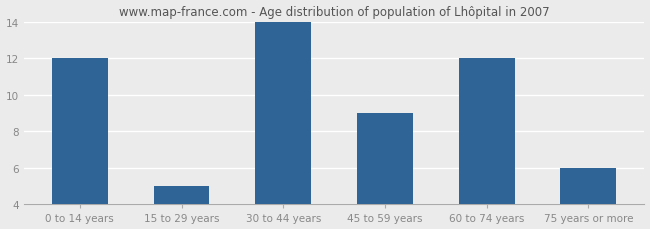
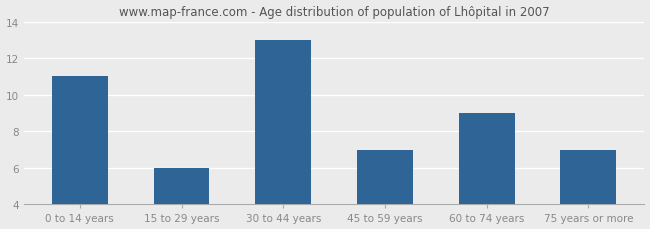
0 to 14 years: 12 -> 11
15 to 29 years: 5 -> 6
30 to 44 years: 14 -> 13
45 to 59 years: 9 -> 7
60 to 74 years: 12 -> 9
75 years or more: 6 -> 7
